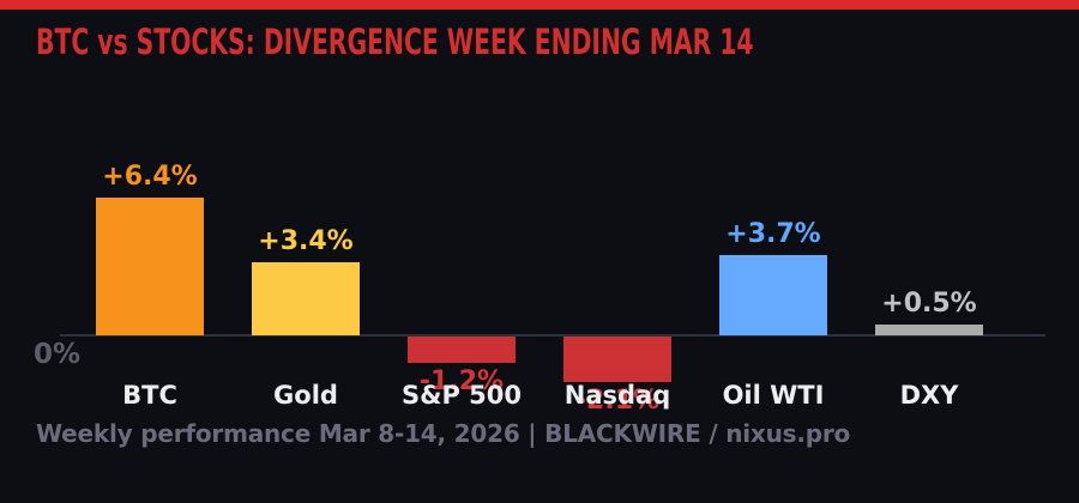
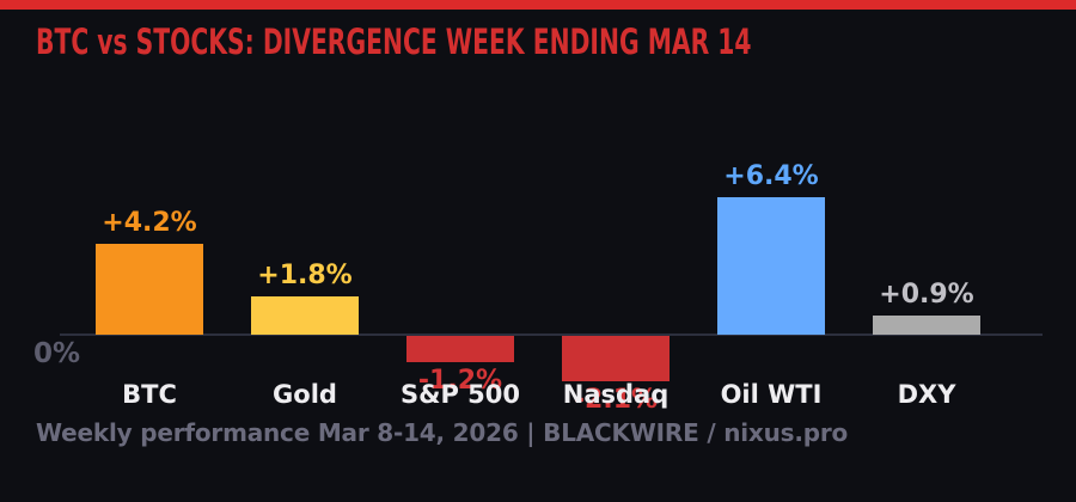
BTC: +6.4% -> +4.2%
Gold: +3.4% -> +1.8%
Oil WTI: +3.7% -> +6.4%
DXY: +0.5% -> +0.9%
